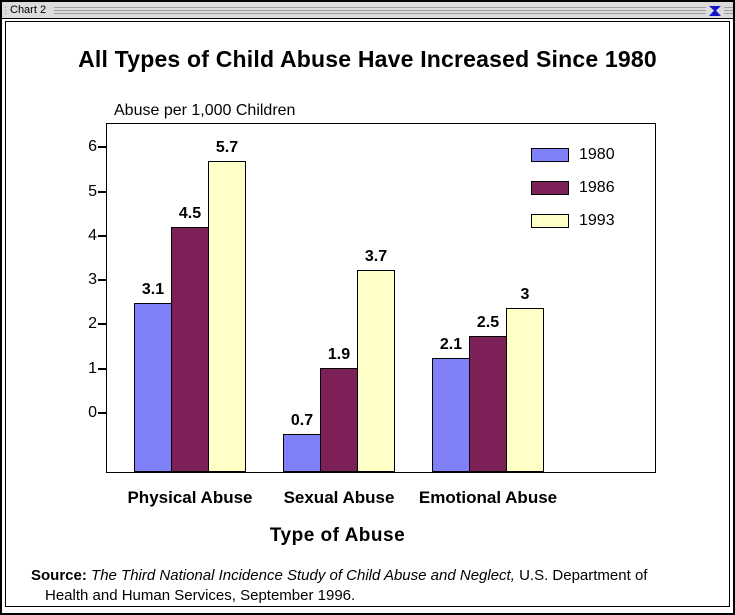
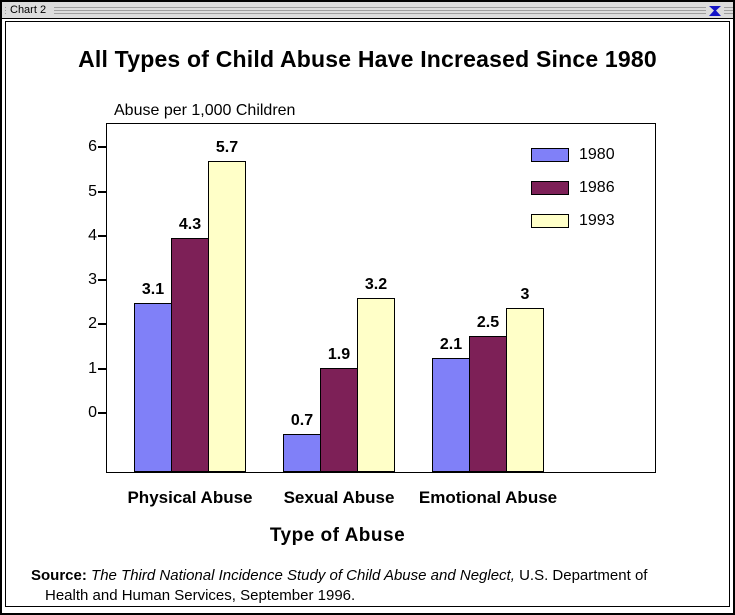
1986/Physical Abuse: 4.5 -> 4.3
1993/Sexual Abuse: 3.7 -> 3.2
